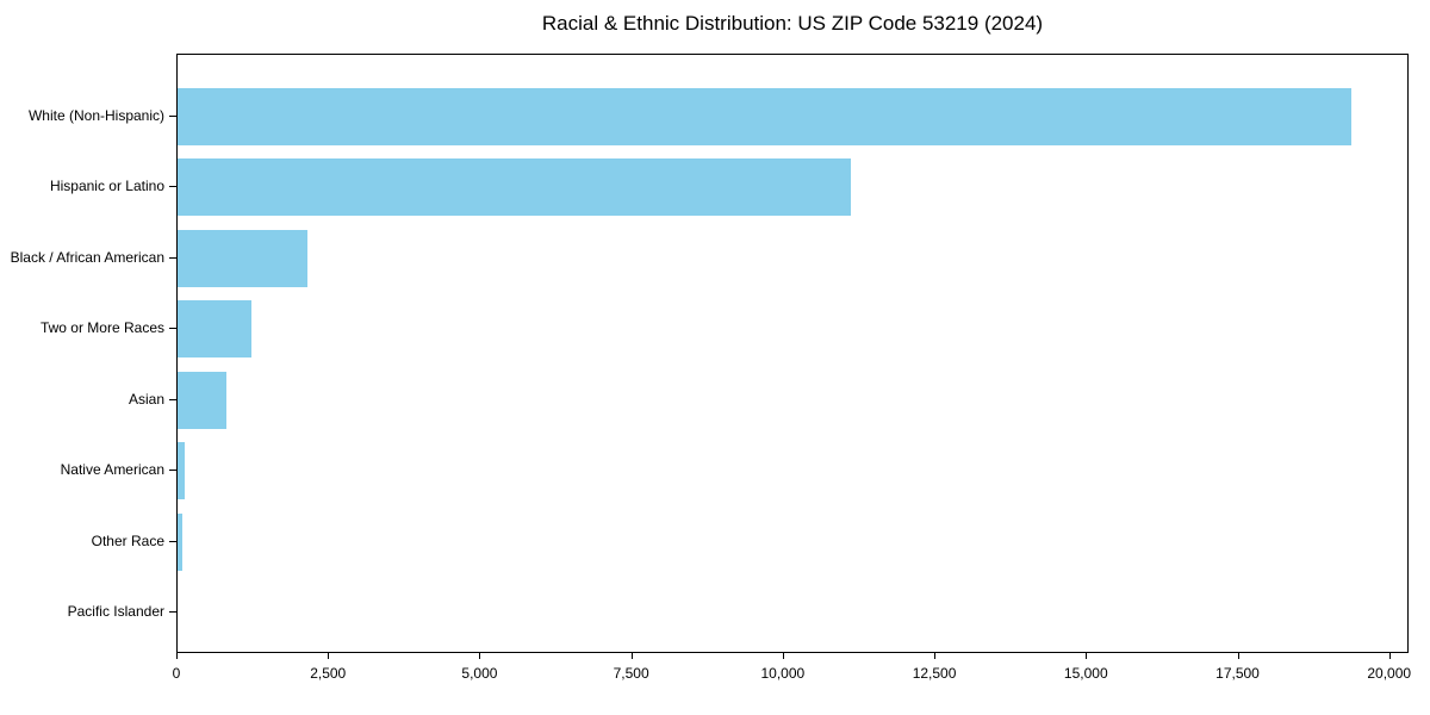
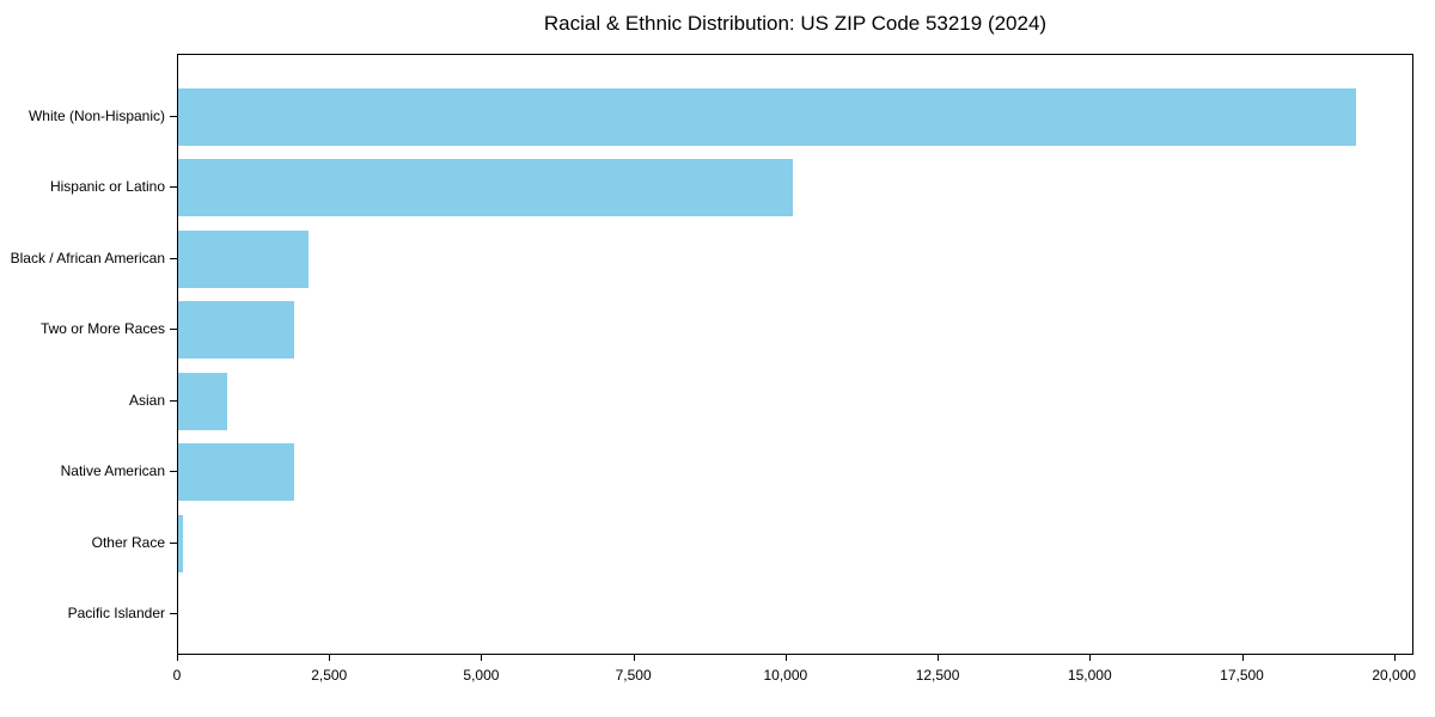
Hispanic or Latino: 11100 -> 10100
Two or More Races: 1200 -> 1900
Native American: 100 -> 1900
